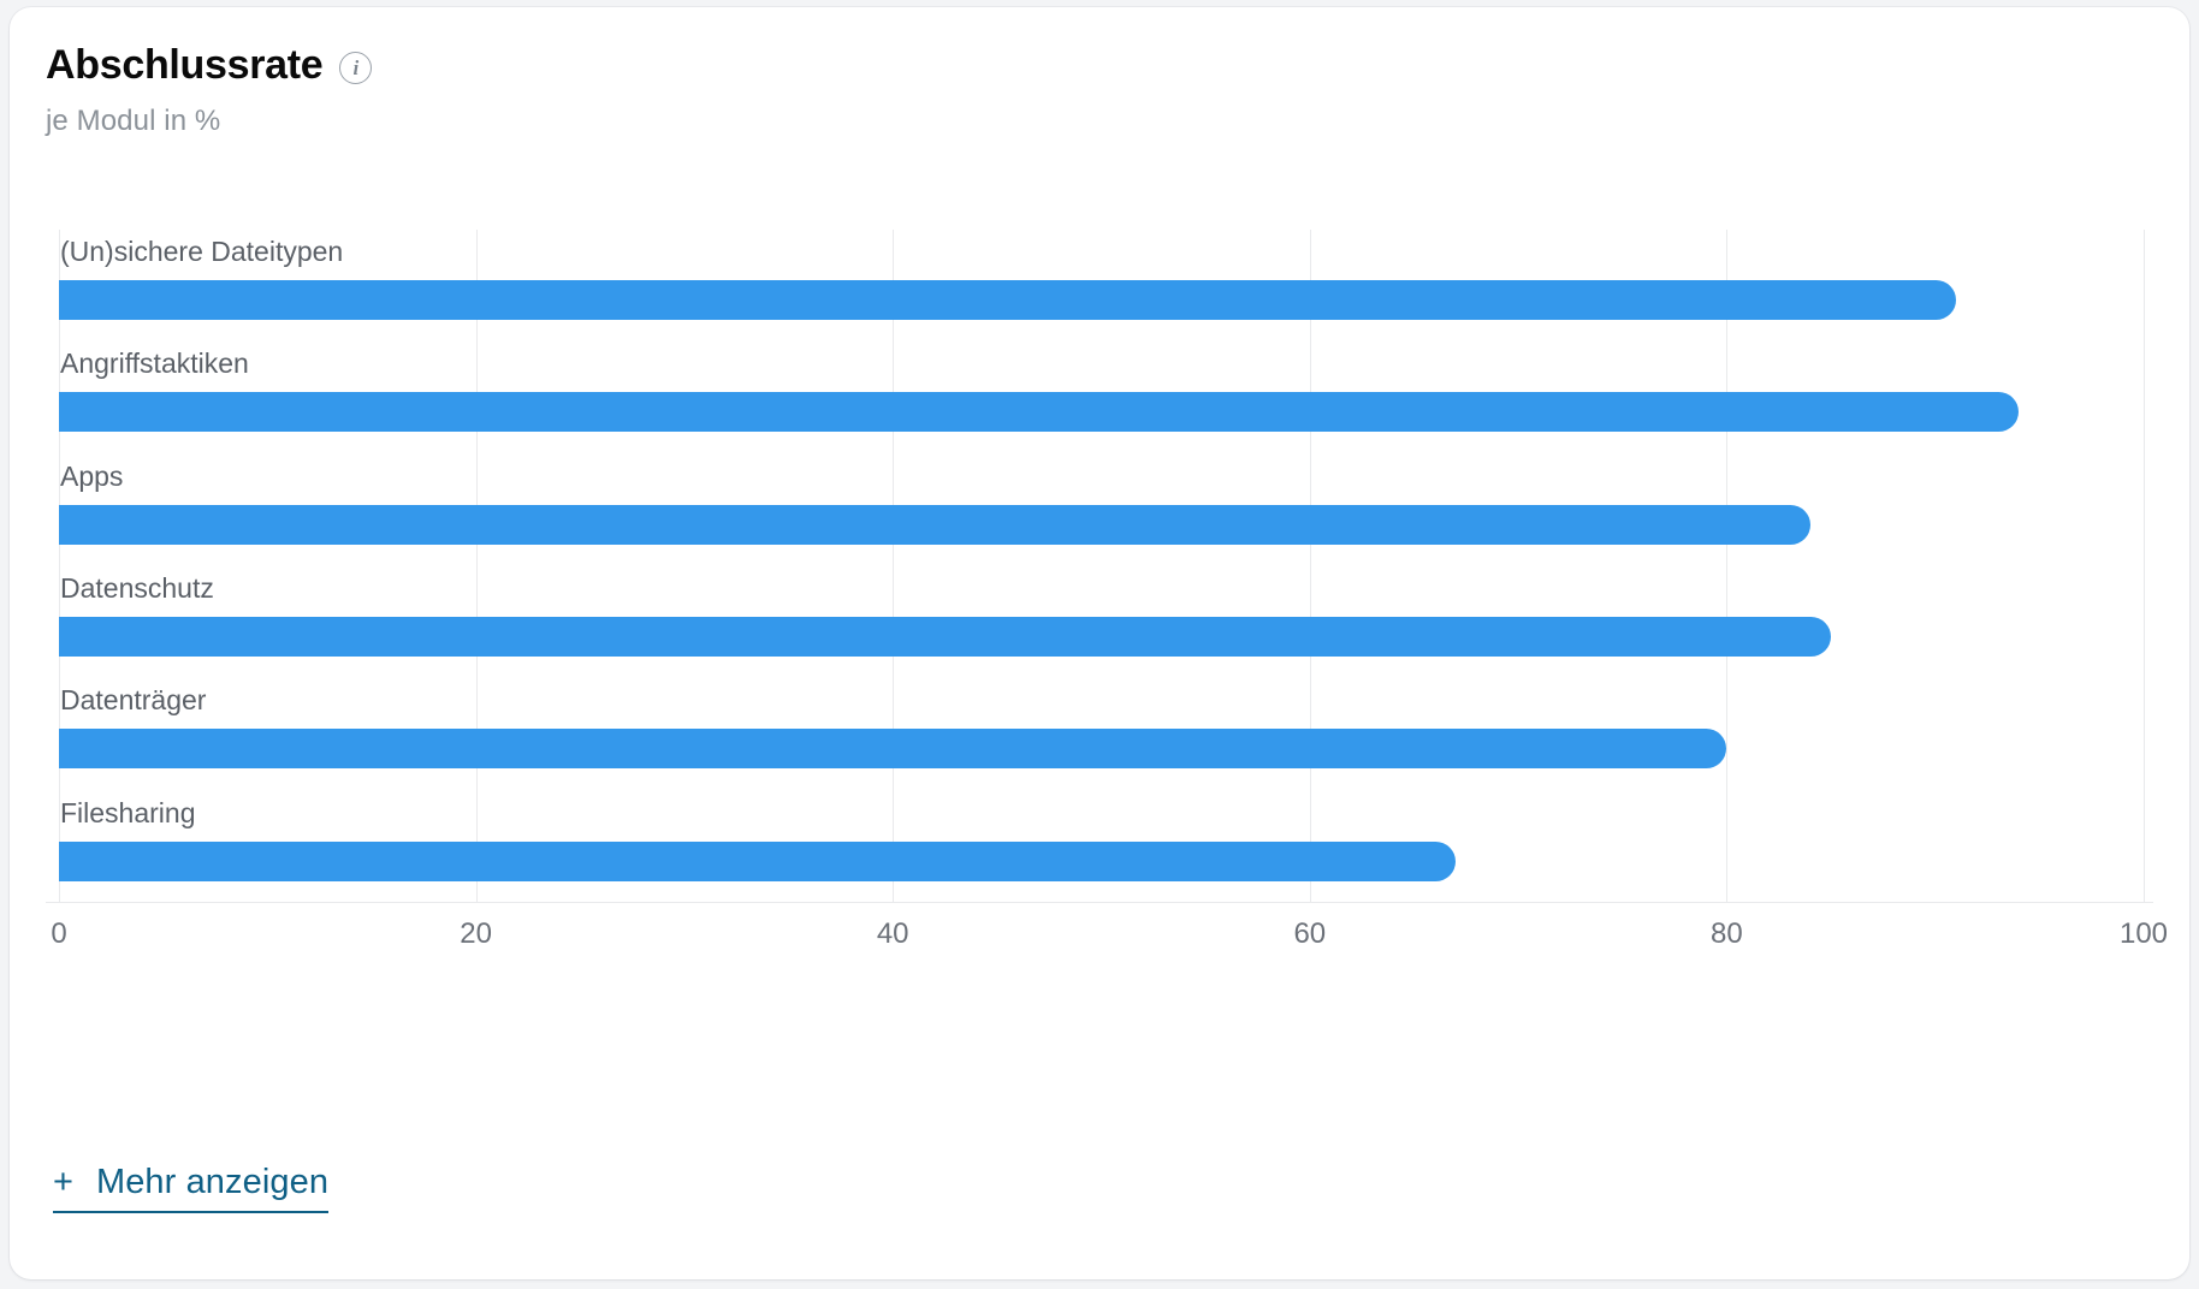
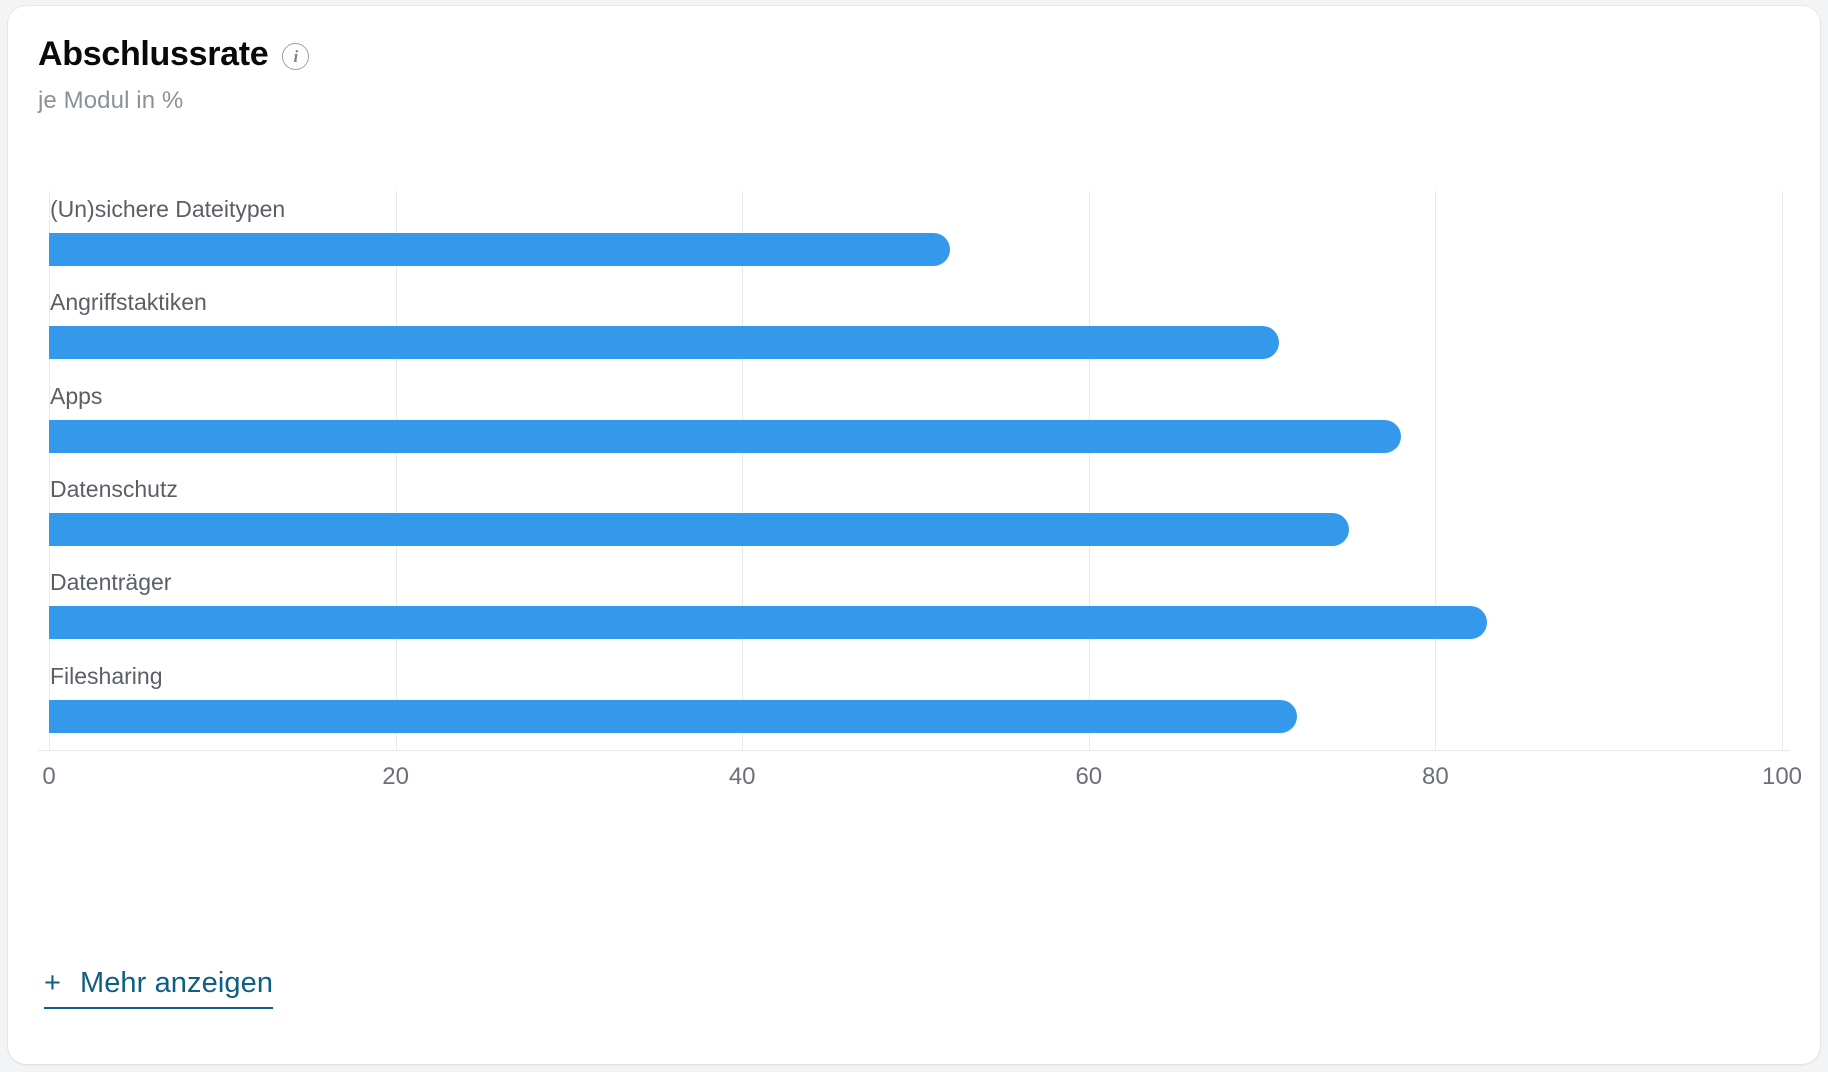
(Un)sichere Dateitypen: 91 -> 52
Angriffstaktiken: 94 -> 71
Apps: 84 -> 78
Datenschutz: 85 -> 75
Datenträger: 80 -> 83
Filesharing: 67 -> 72
